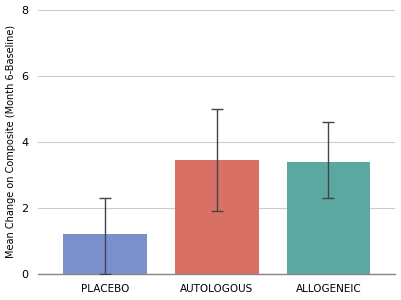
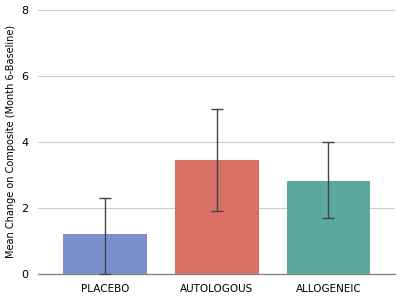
ALLOGENEIC: 3.40 -> 2.80
